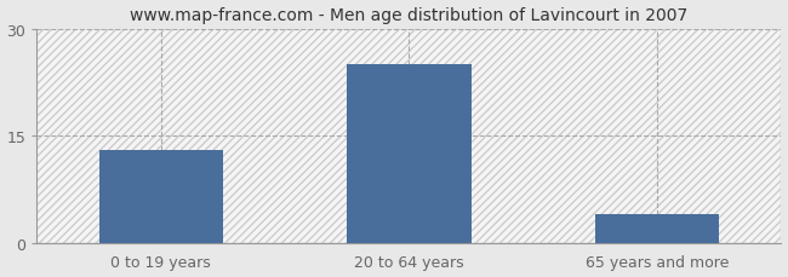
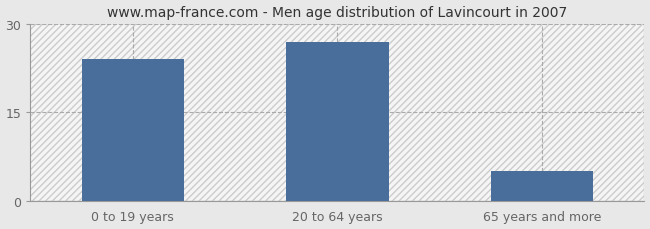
0 to 19 years: 13 -> 24
20 to 64 years: 25 -> 27
65 years and more: 4 -> 5
